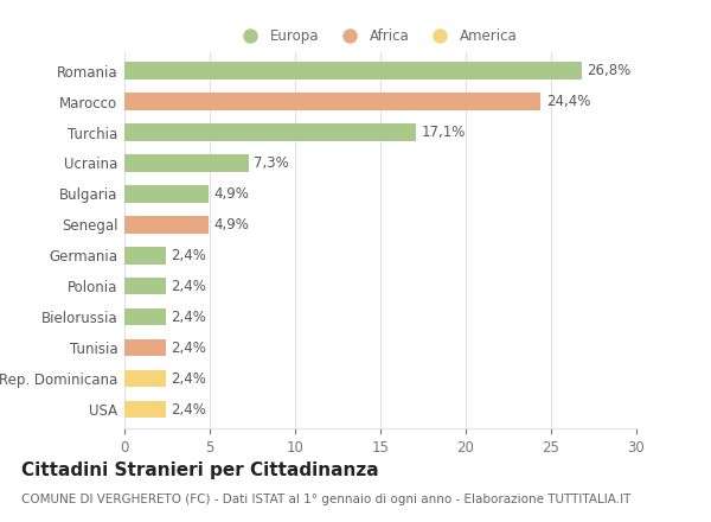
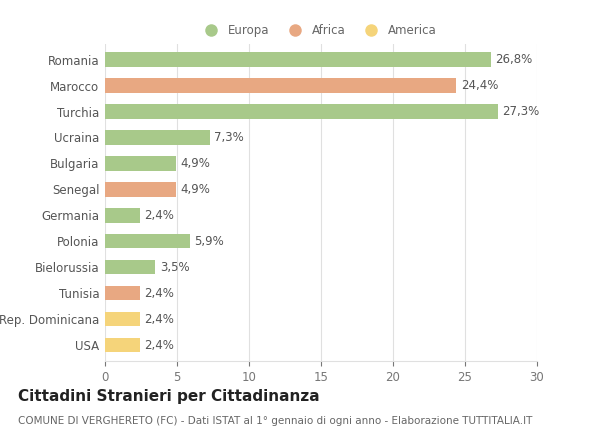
Turchia: 17,1% -> 27,3%
Polonia: 2,4% -> 5,9%
Bielorussia: 2,4% -> 3,5%
